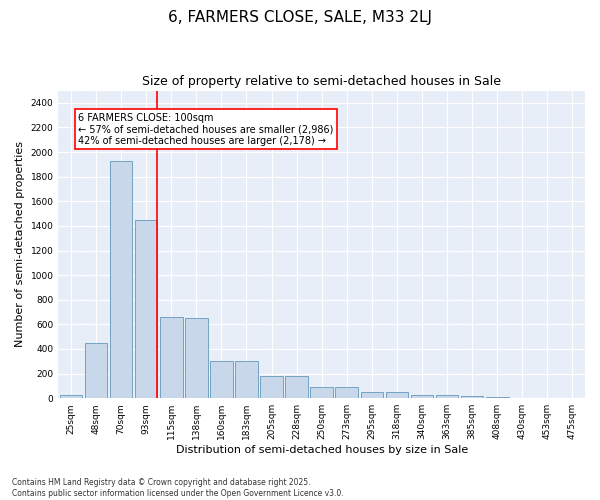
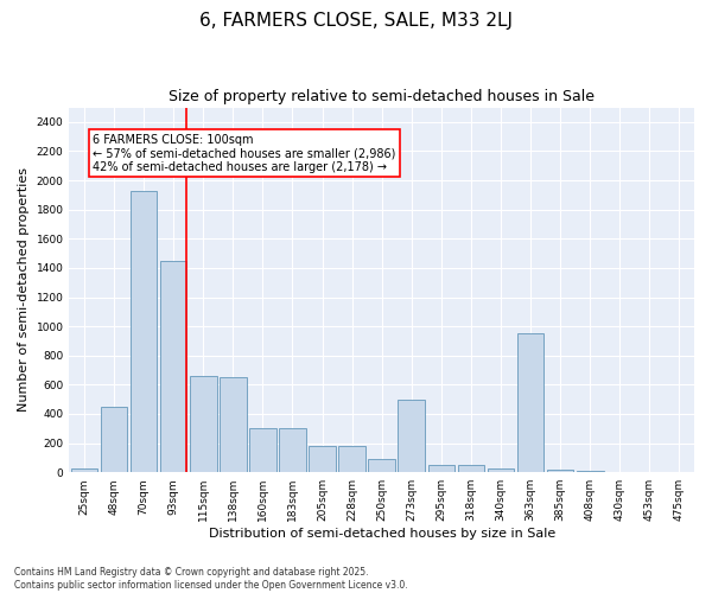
273sqm: 90 -> 500
363sqm: 20 -> 950
